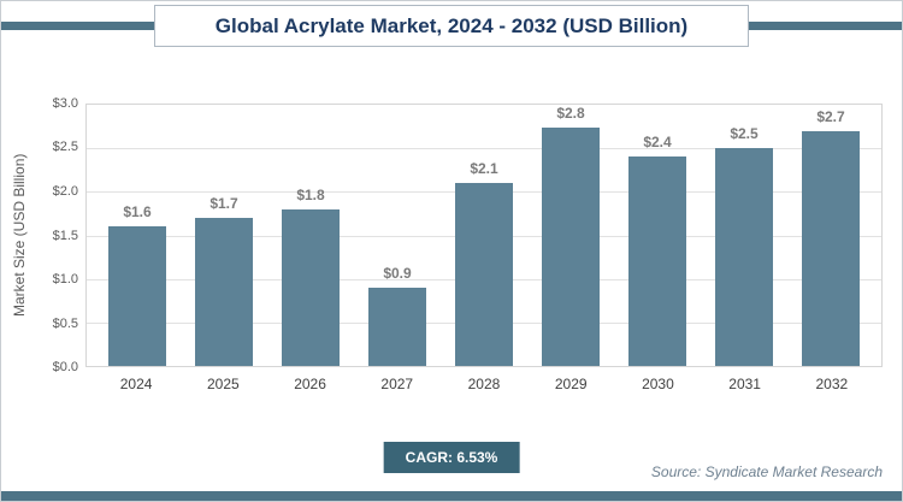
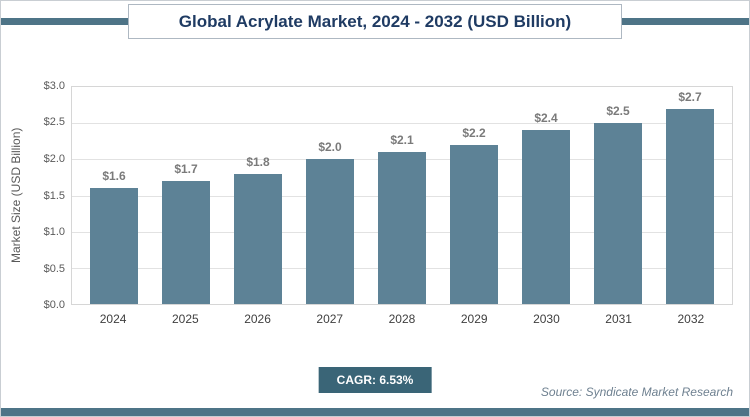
2027: $0.9 -> $2.0
2029: $2.8 -> $2.2
